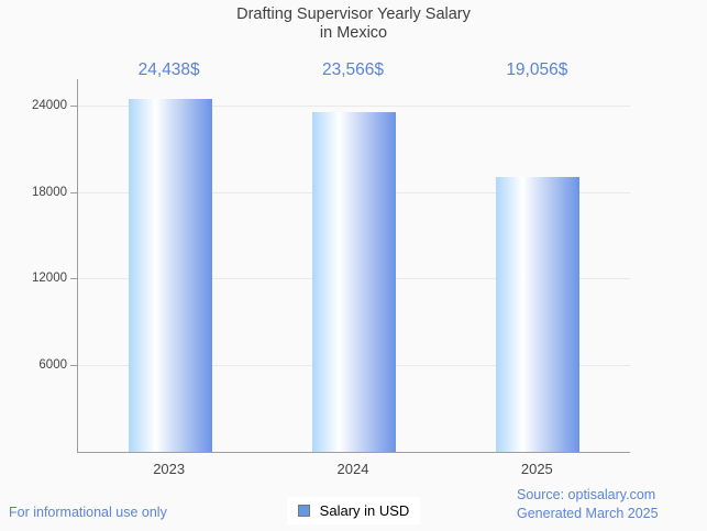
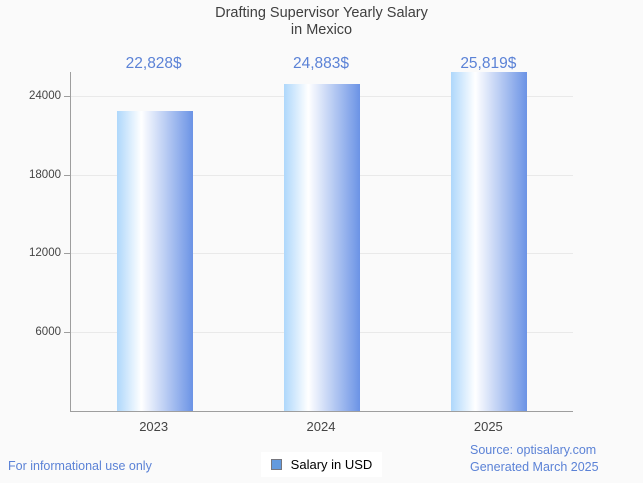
2023: 24,438 -> 22,828
2024: 23,566 -> 24,883
2025: 19,056 -> 25,819
